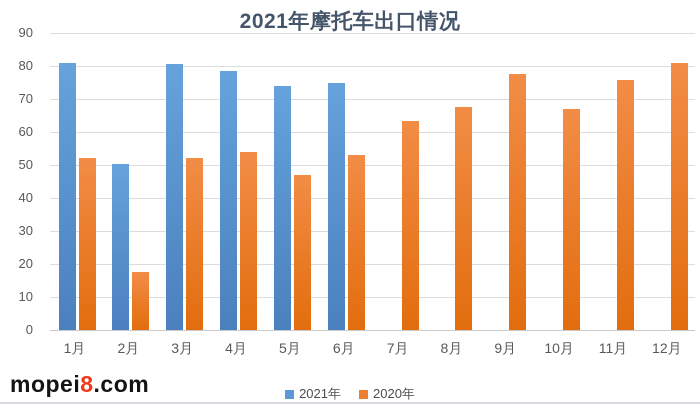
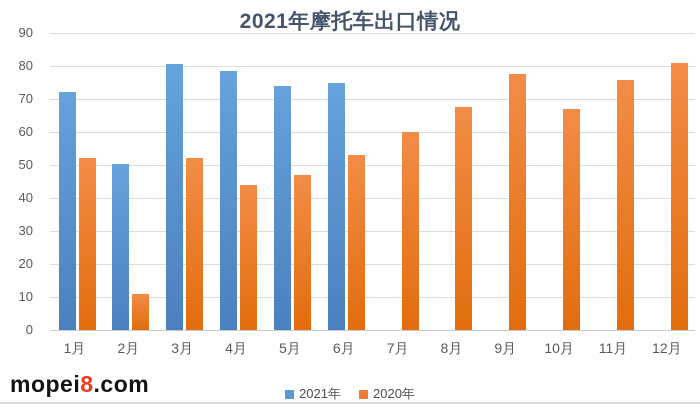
2021年/1月: 81 -> 72
2020年/2月: 18 -> 11
2020年/4月: 54 -> 44
2020年/7月: 63 -> 60
